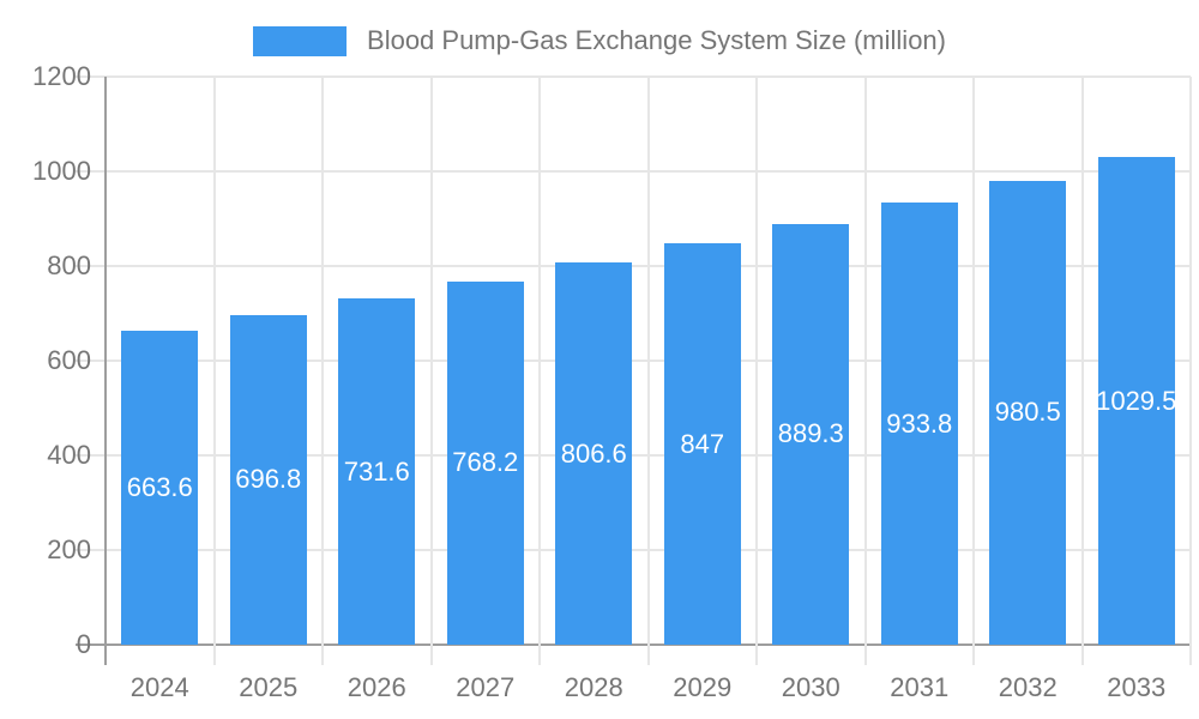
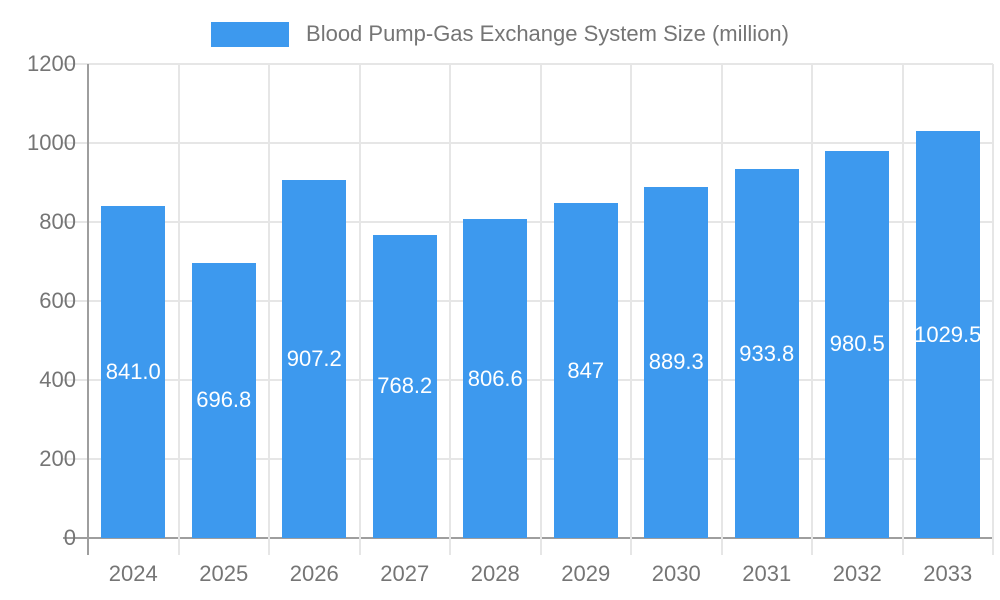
2024: 663.6 -> 841.0
2026: 731.6 -> 907.2
